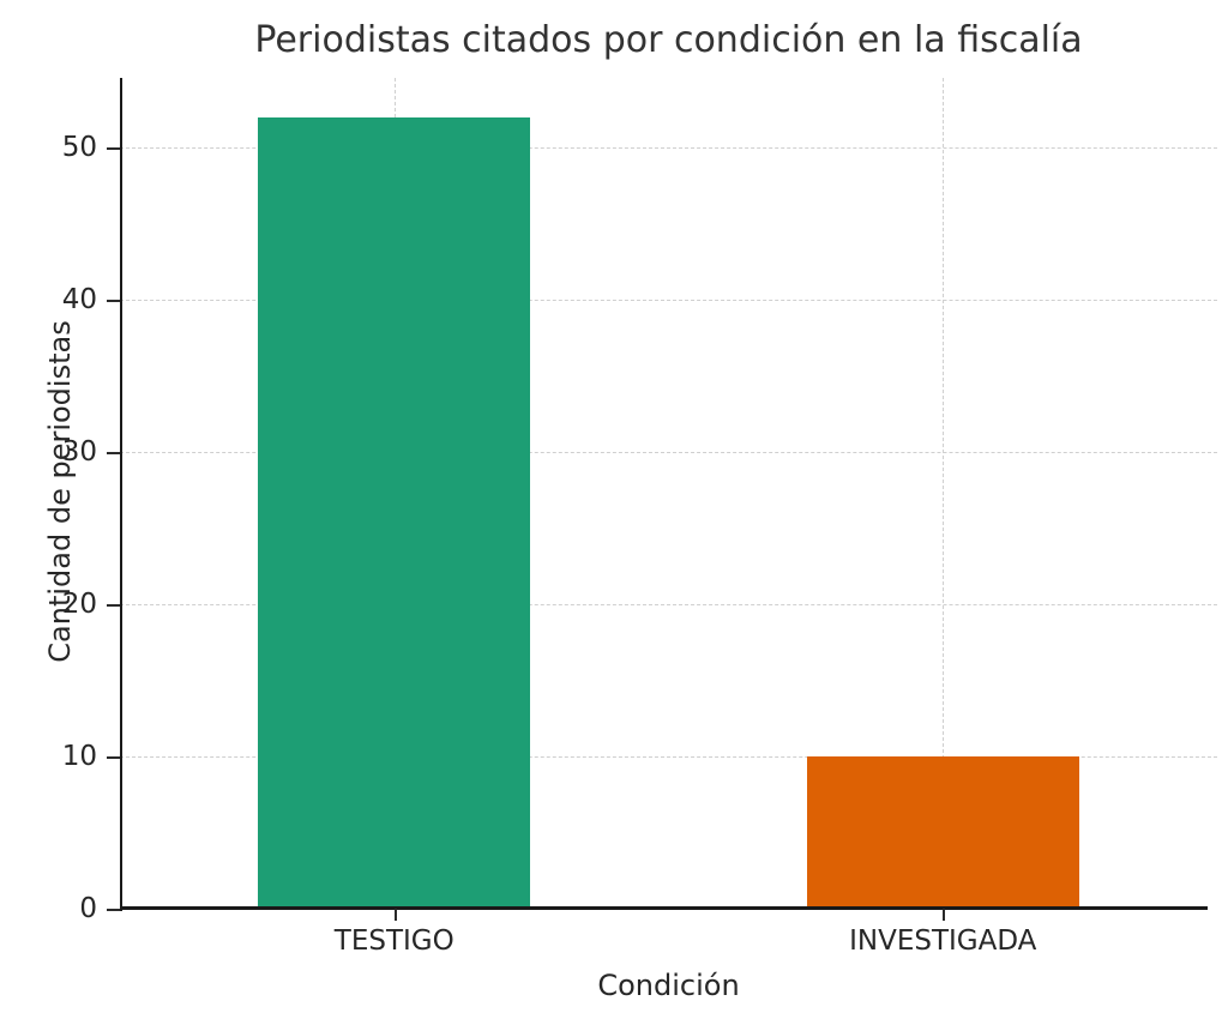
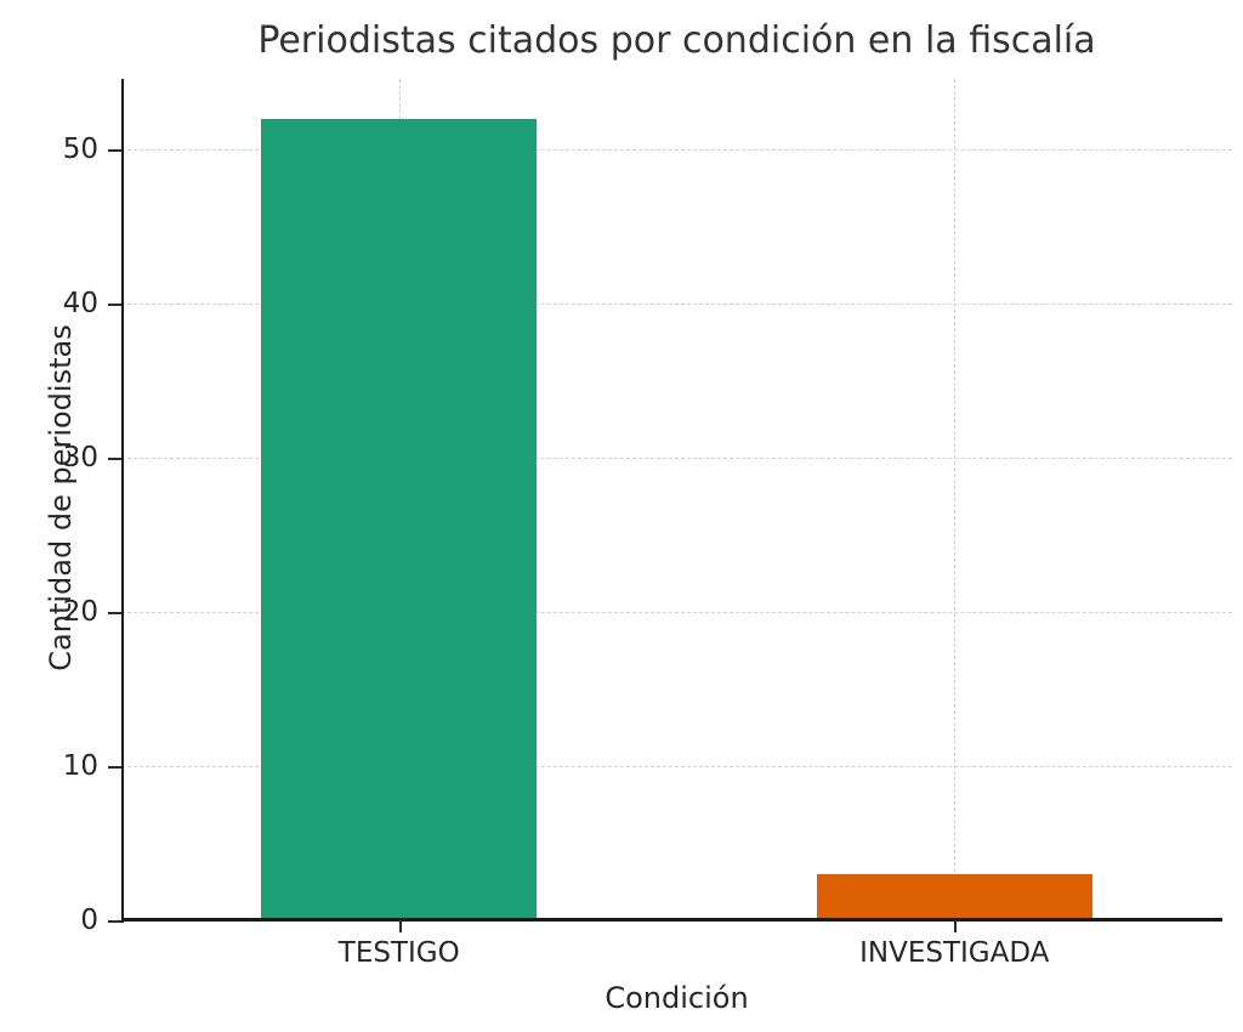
INVESTIGADA: 10 -> 3
